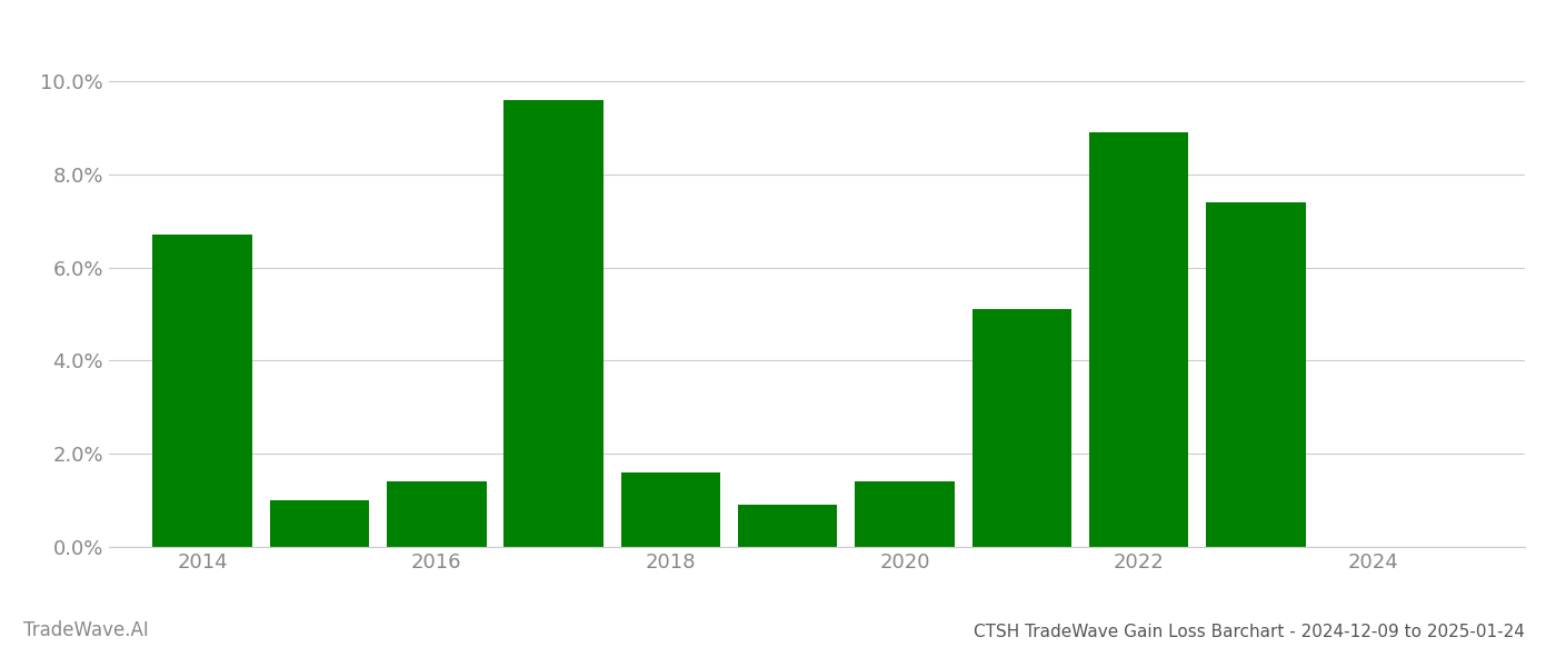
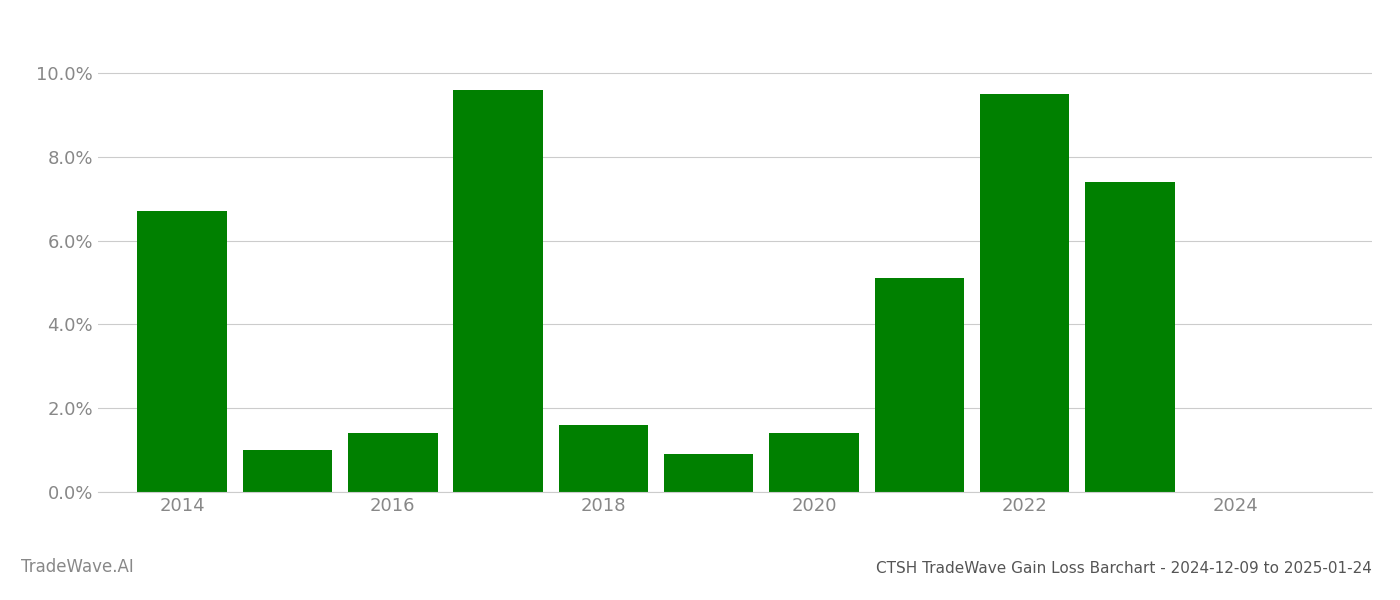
2022: 8.9% -> 9.5%
